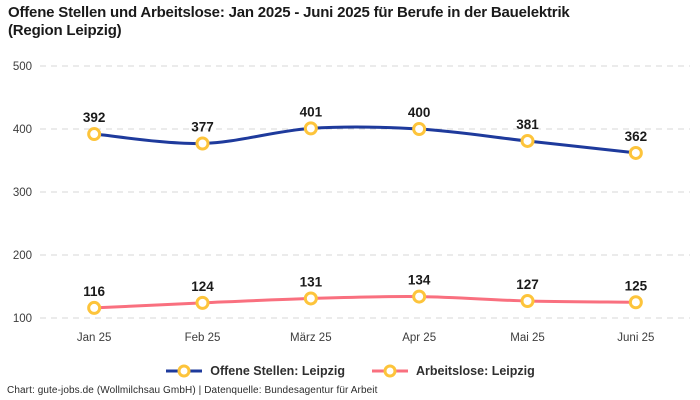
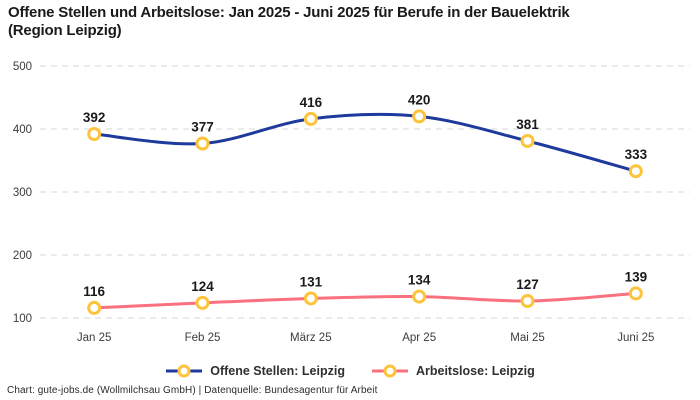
Offene Stellen: Leipzig/März 25: 401 -> 416
Offene Stellen: Leipzig/Apr 25: 400 -> 420
Offene Stellen: Leipzig/Juni 25: 362 -> 333
Arbeitslose: Leipzig/Juni 25: 125 -> 139
